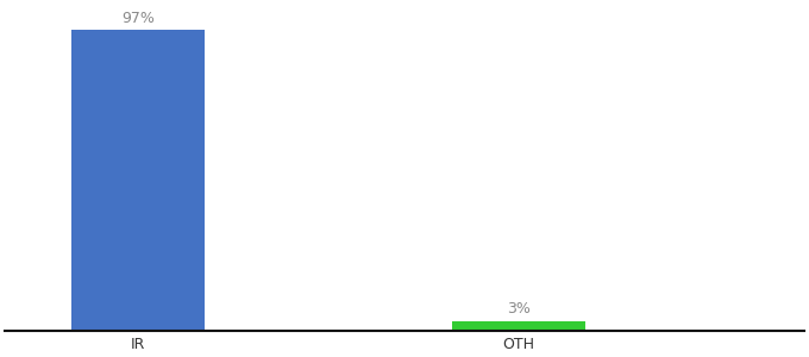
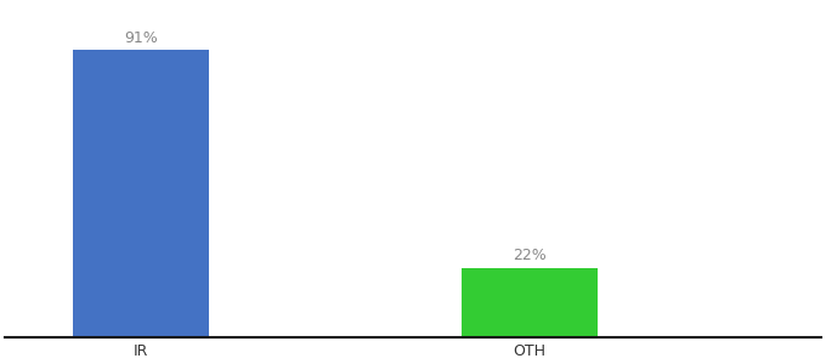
IR: 97% -> 91%
OTH: 3% -> 22%
